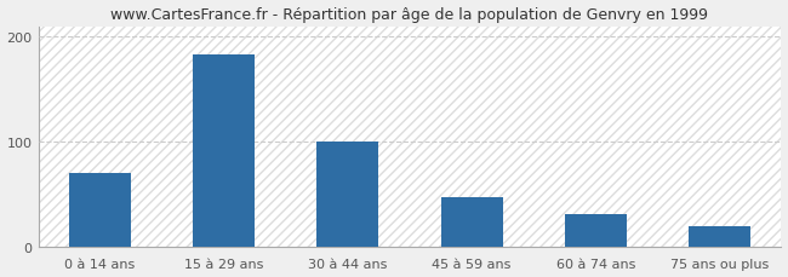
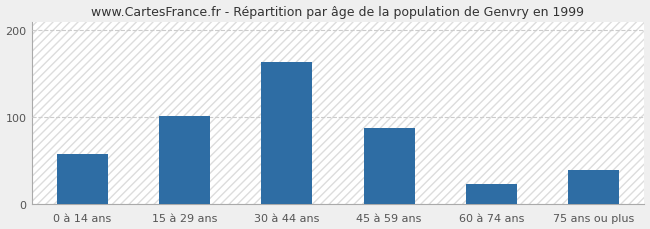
0 à 14 ans: 70 -> 58
15 à 29 ans: 183 -> 102
30 à 44 ans: 100 -> 164
45 à 59 ans: 48 -> 88
60 à 74 ans: 32 -> 24
75 ans ou plus: 20 -> 40
